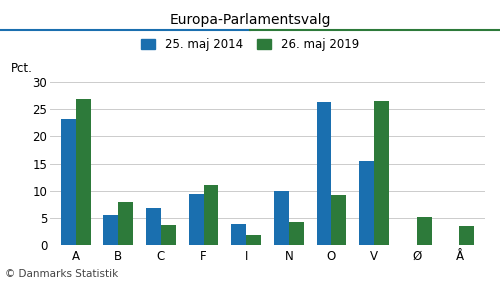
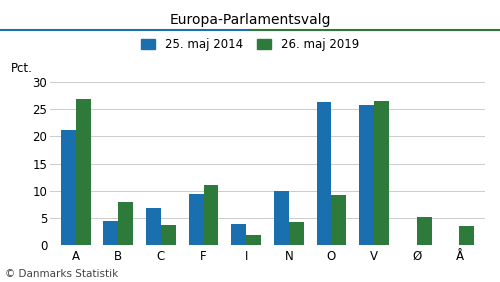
25. maj 2014/A: 23.1 -> 21.2
25. maj 2014/B: 5.6 -> 4.4
25. maj 2014/V: 15.5 -> 25.8
